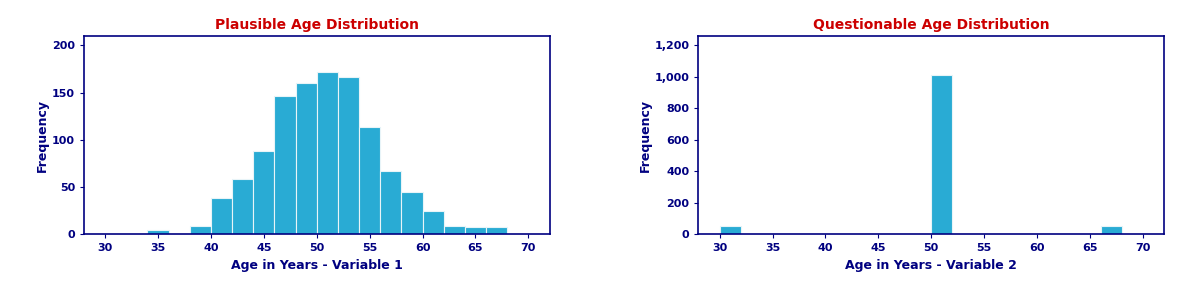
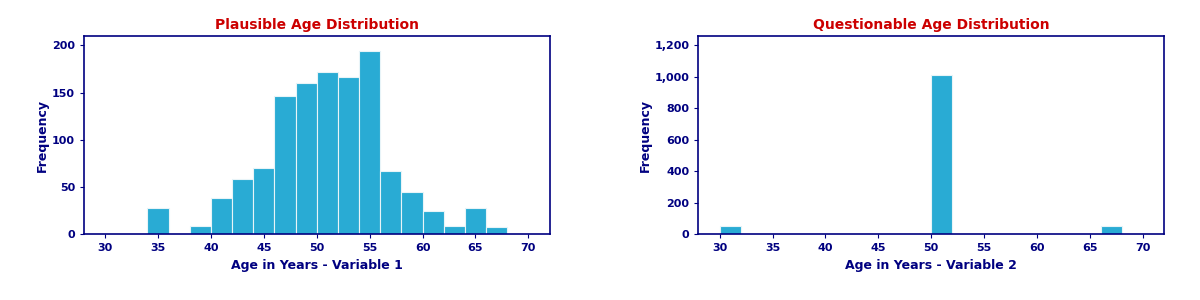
Plausible Age Distribution/35: 4 -> 28
Plausible Age Distribution/45: 88 -> 70
Plausible Age Distribution/55: 114 -> 194
Plausible Age Distribution/65: 7 -> 28
